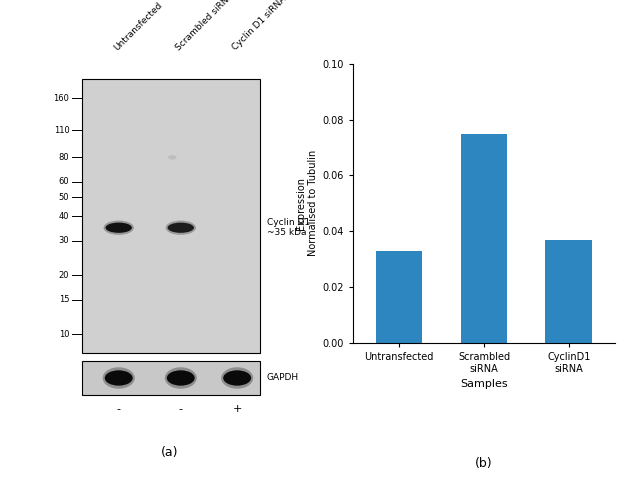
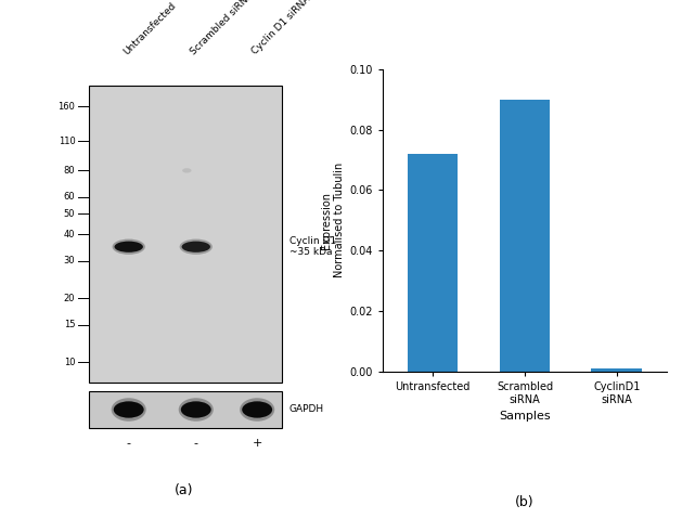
Untransfected: 0.033 -> 0.072
Scrambled siRNA: 0.075 -> 0.090
CyclinD1 siRNA: 0.037 -> 0.001
